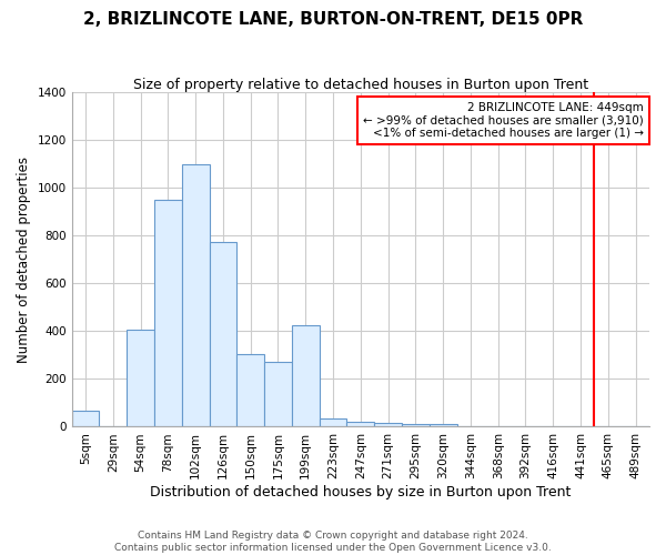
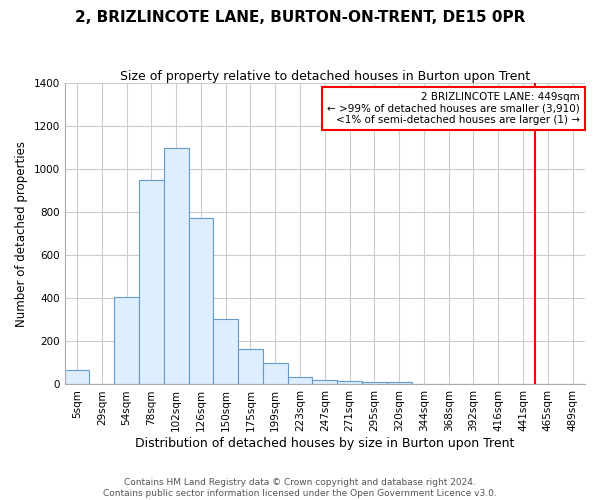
175sqm: 270 -> 165
199sqm: 425 -> 100
